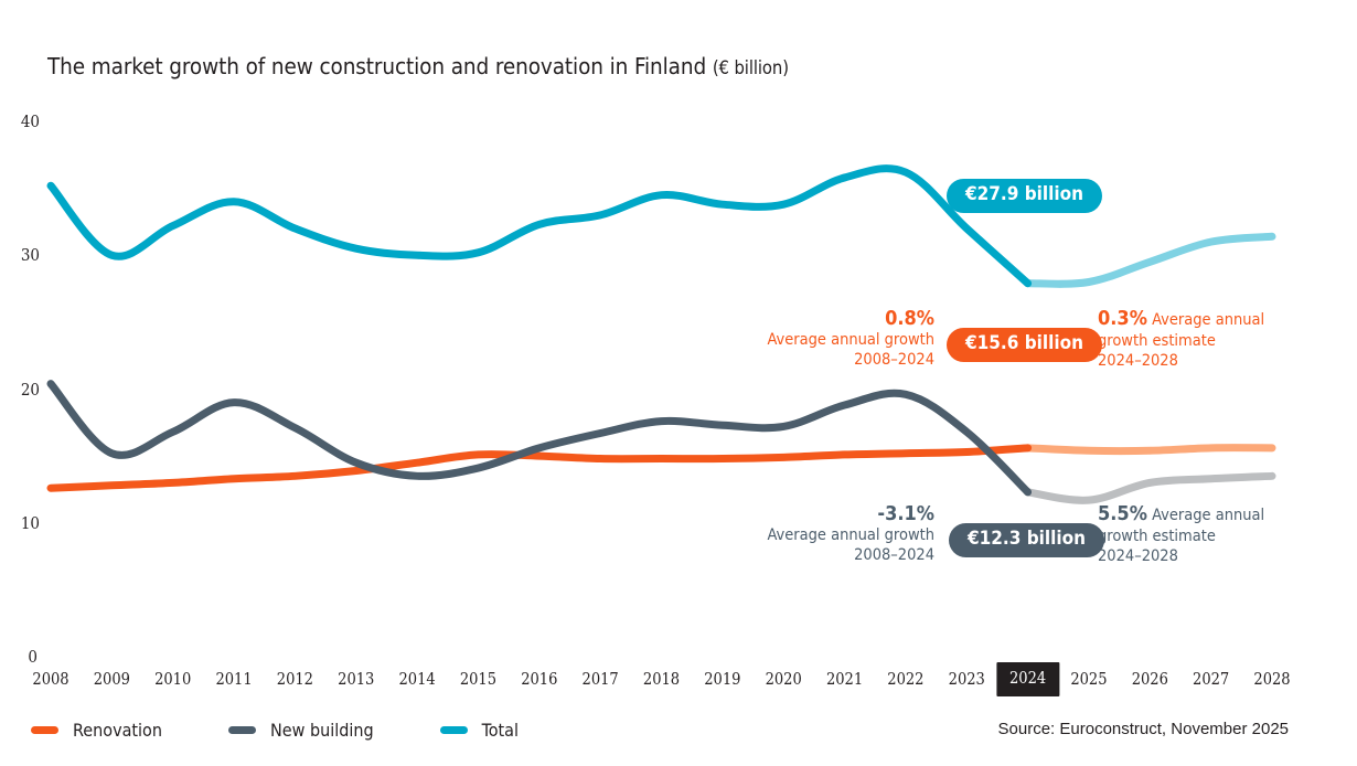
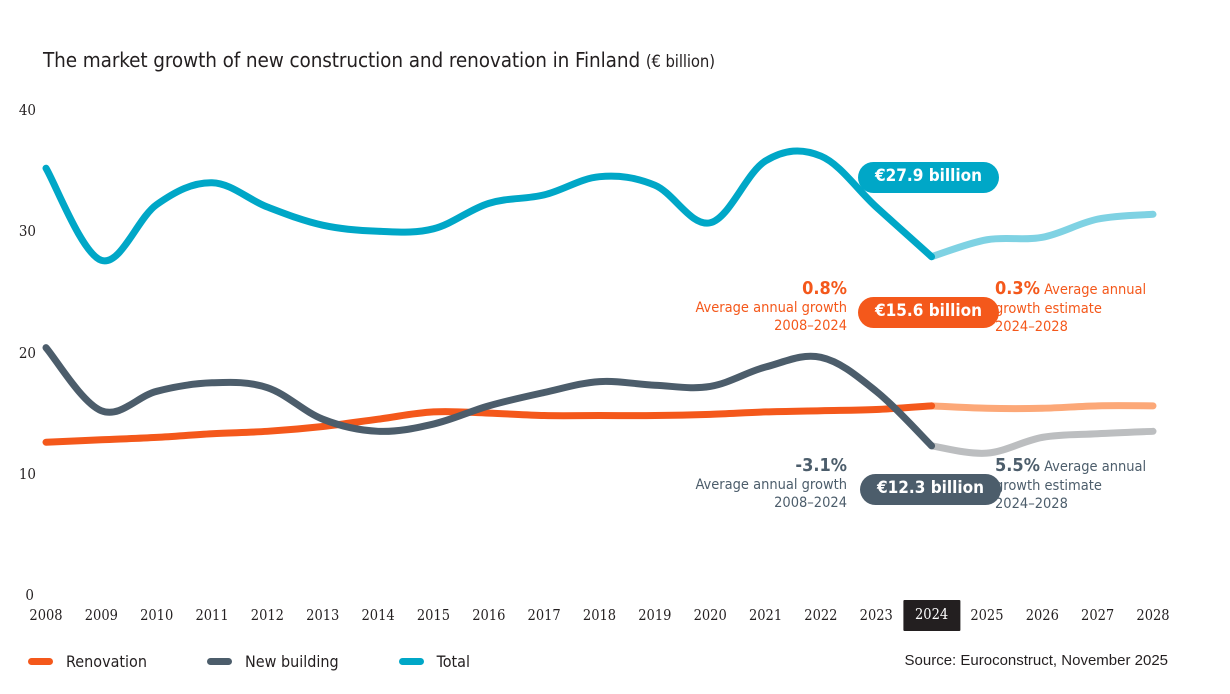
Total/2009: 30.0 -> 27.6
New building/2011: 19.0 -> 17.5
Total/2020: 33.8 -> 30.7
Total/2025: 28.0 -> 29.3
